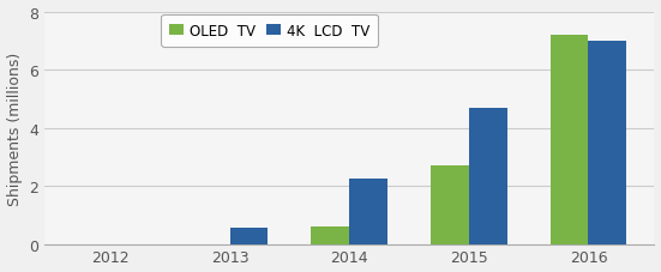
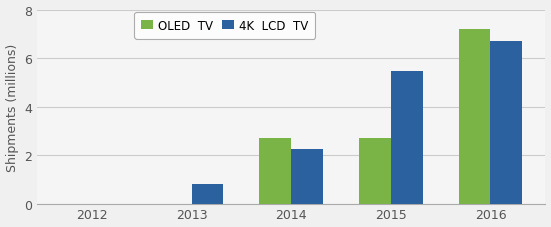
4K LCD TV/2013: 0.55 -> 0.80
OLED TV/2014: 0.6 -> 2.7
4K LCD TV/2015: 4.70 -> 5.45
4K LCD TV/2016: 7.00 -> 6.70
